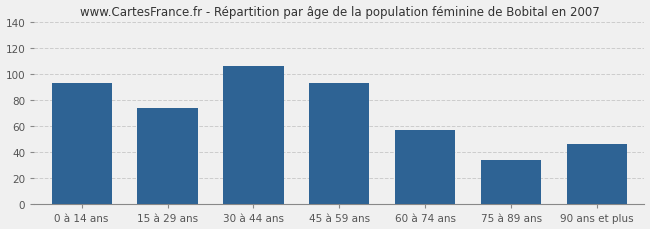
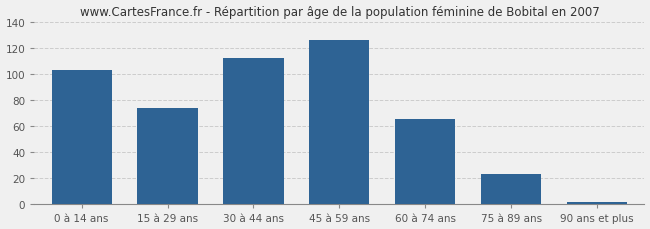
0 à 14 ans: 93 -> 103
30 à 44 ans: 106 -> 112
45 à 59 ans: 93 -> 126
60 à 74 ans: 57 -> 65
75 à 89 ans: 34 -> 23
90 ans et plus: 46 -> 2
